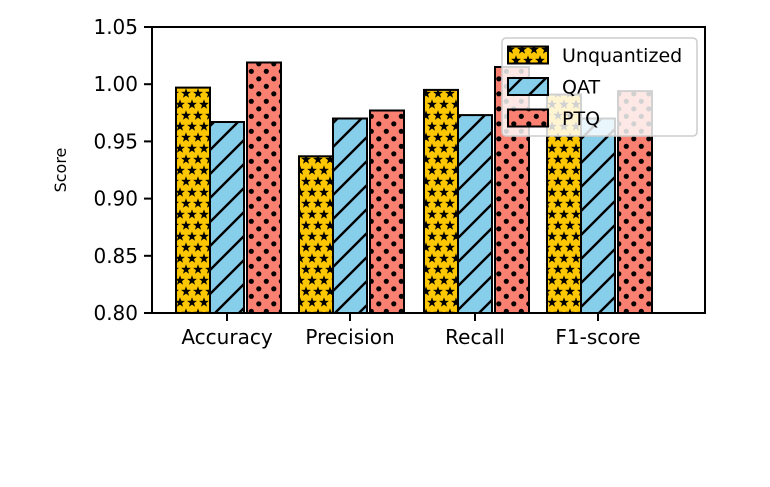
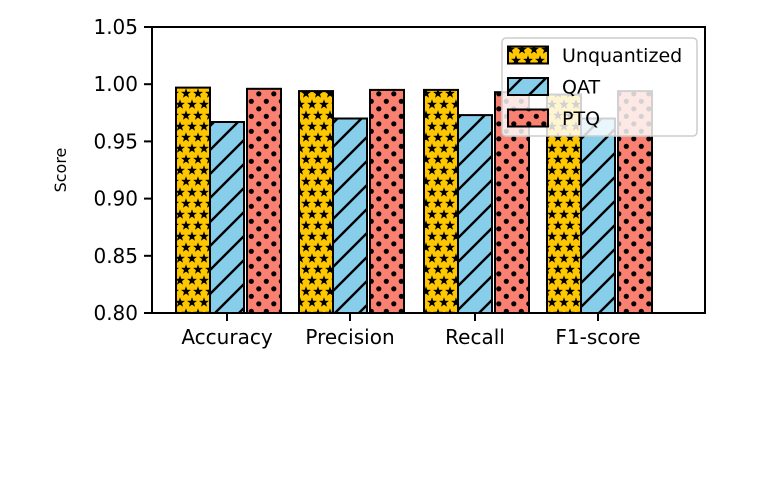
PTQ/Accuracy: 1.019 -> 0.996
Unquantized/Precision: 0.937 -> 0.994
PTQ/Precision: 0.977 -> 0.995
PTQ/Recall: 1.015 -> 0.993
